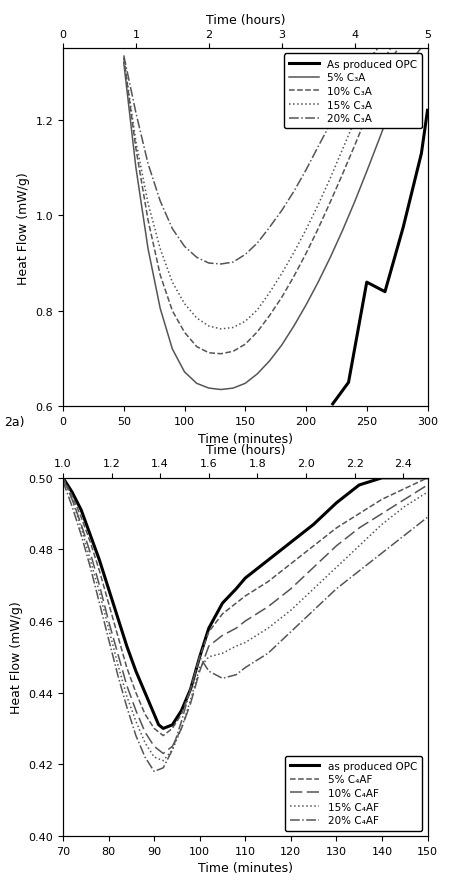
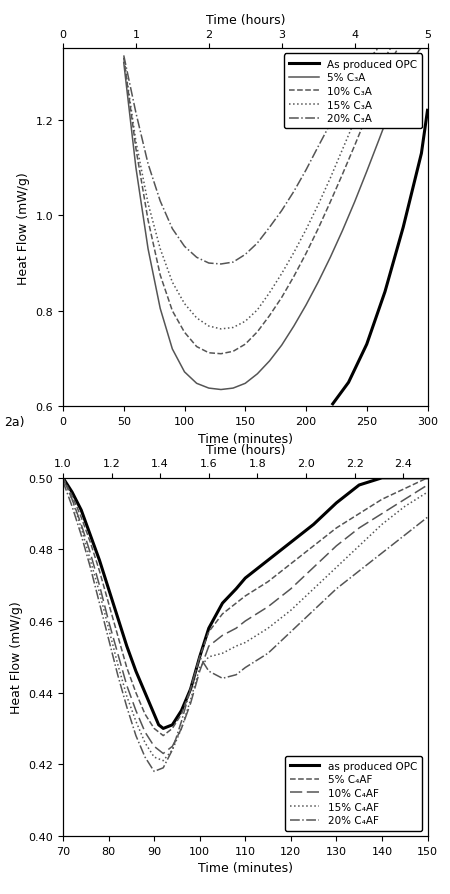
As produced OPC/250: 0.860 -> 0.730
